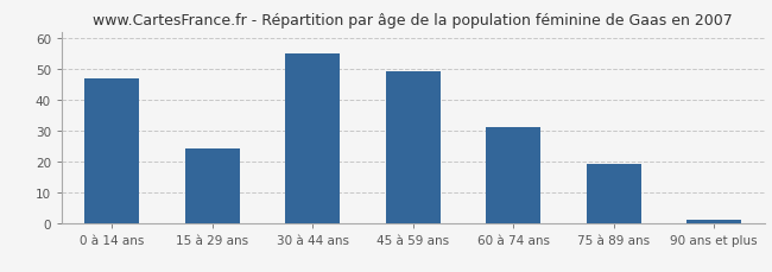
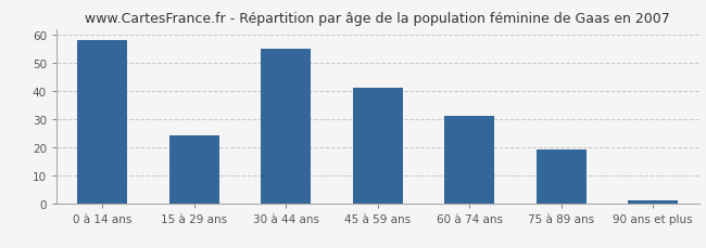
0 à 14 ans: 47 -> 58
45 à 59 ans: 49 -> 41
